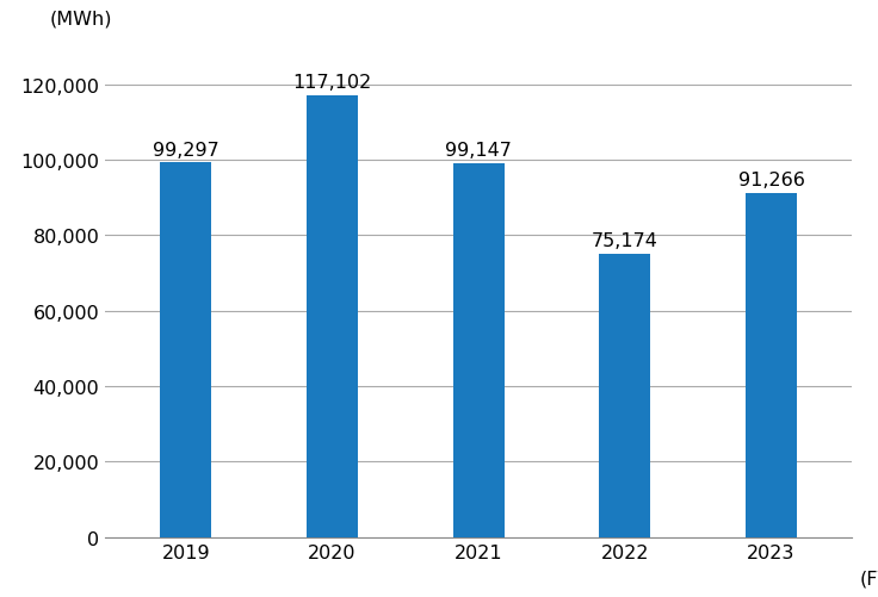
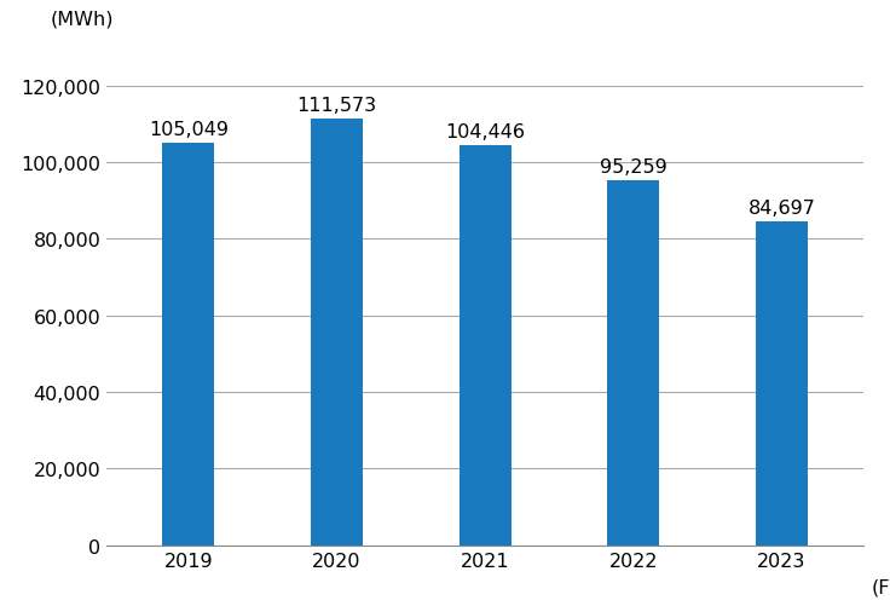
2019: 99,297 -> 105,049
2020: 117,102 -> 111,573
2021: 99,147 -> 104,446
2022: 75,174 -> 95,259
2023: 91,266 -> 84,697
